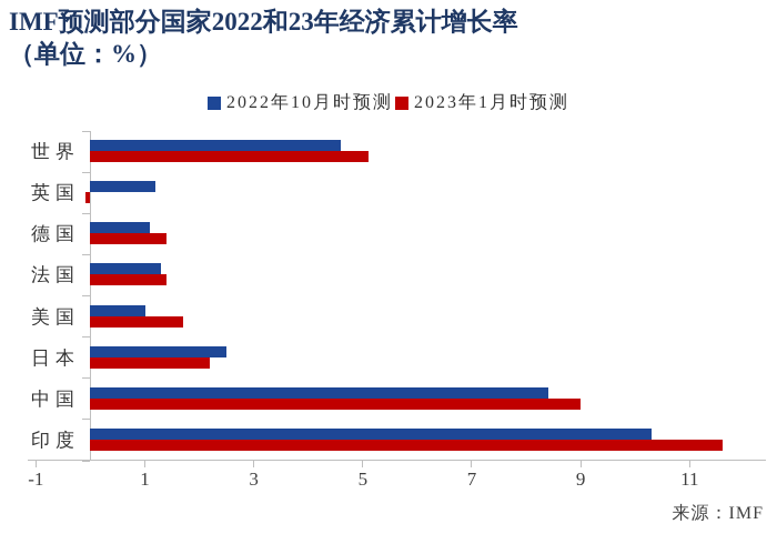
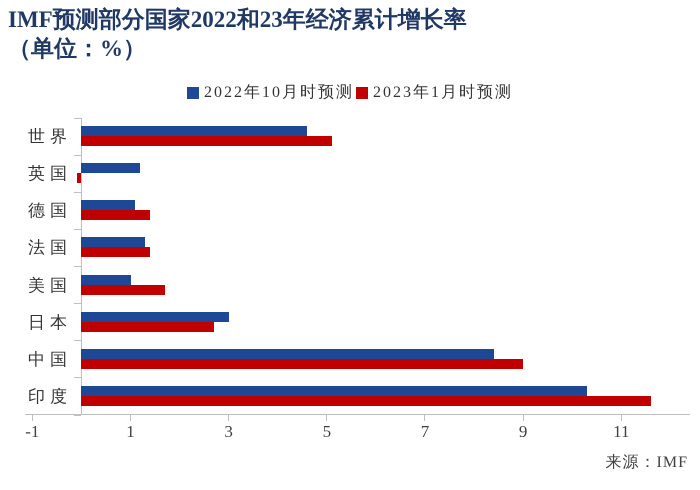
2022年10月时预测/日本: 2.5 -> 3.0
2023年1月时预测/日本: 2.2 -> 2.7
